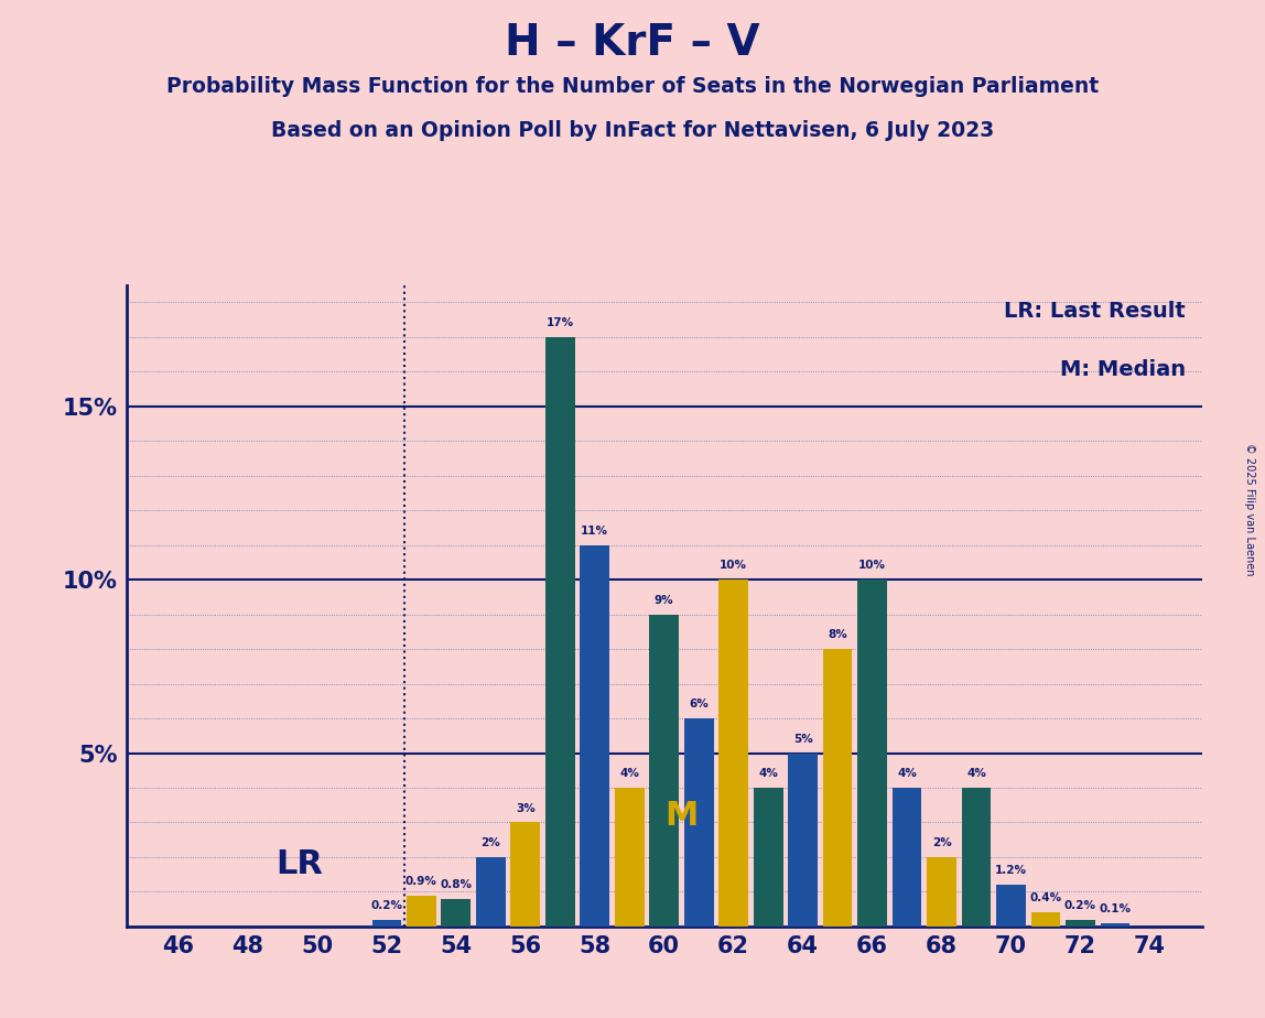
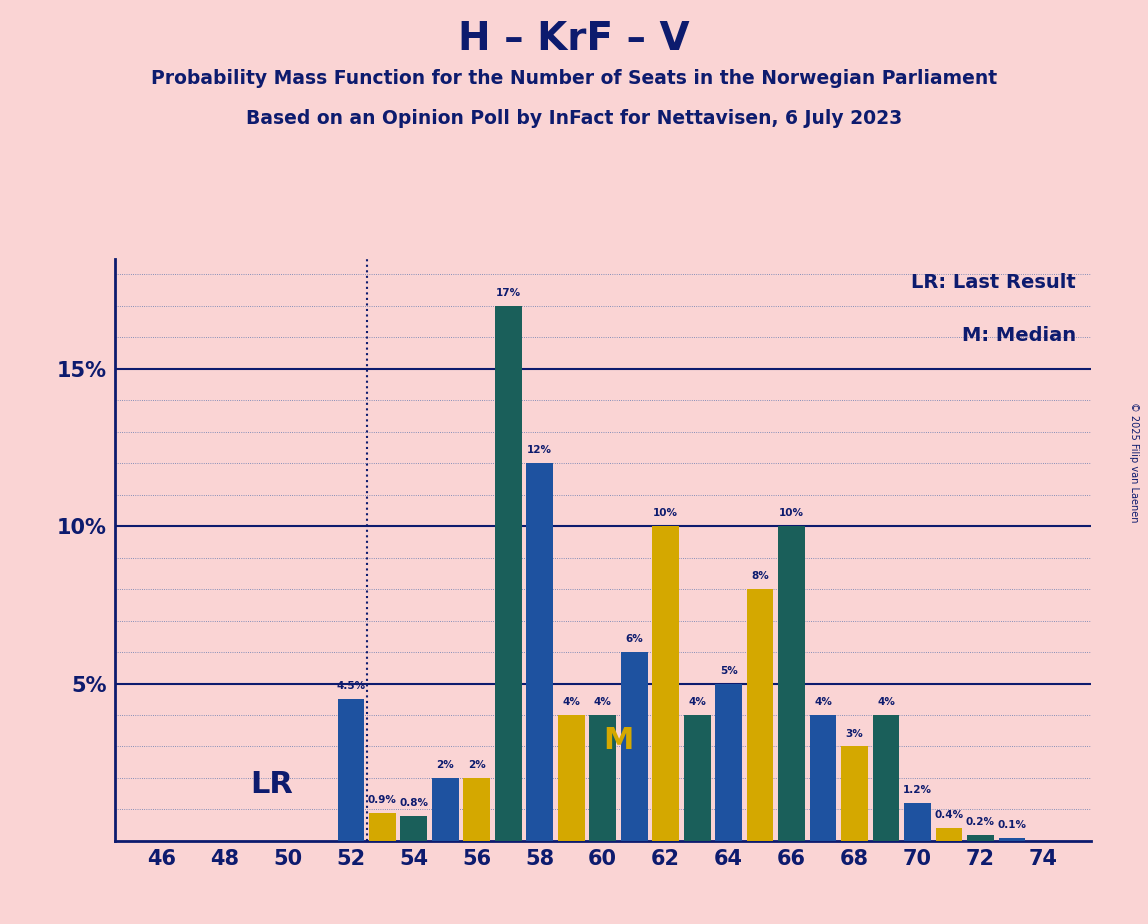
52: 0.2% -> 4.5%
56: 3% -> 2%
58: 11% -> 12%
60: 9% -> 4%
68: 2% -> 3%
